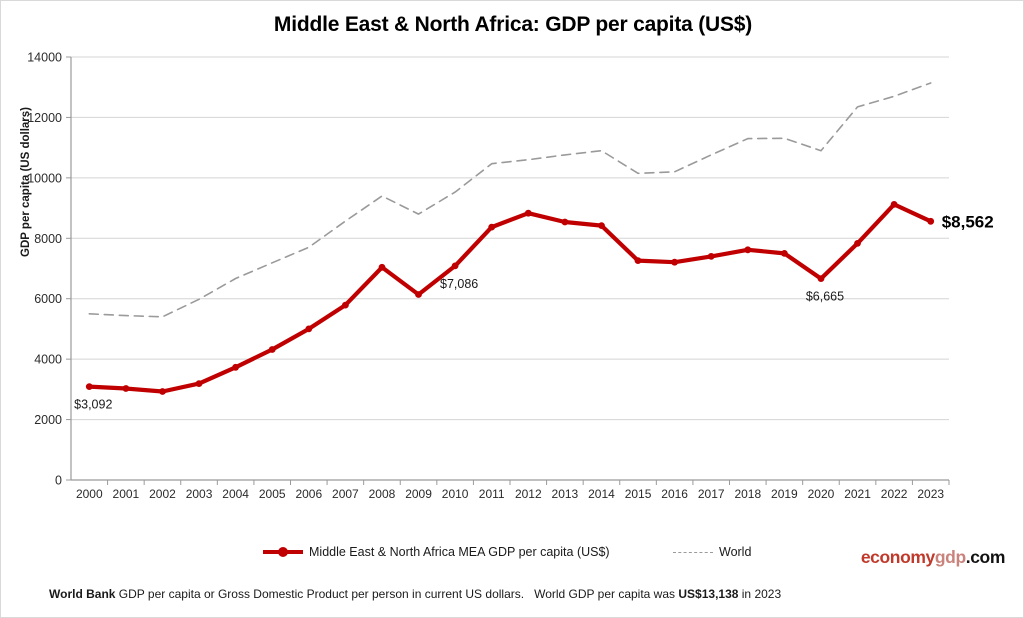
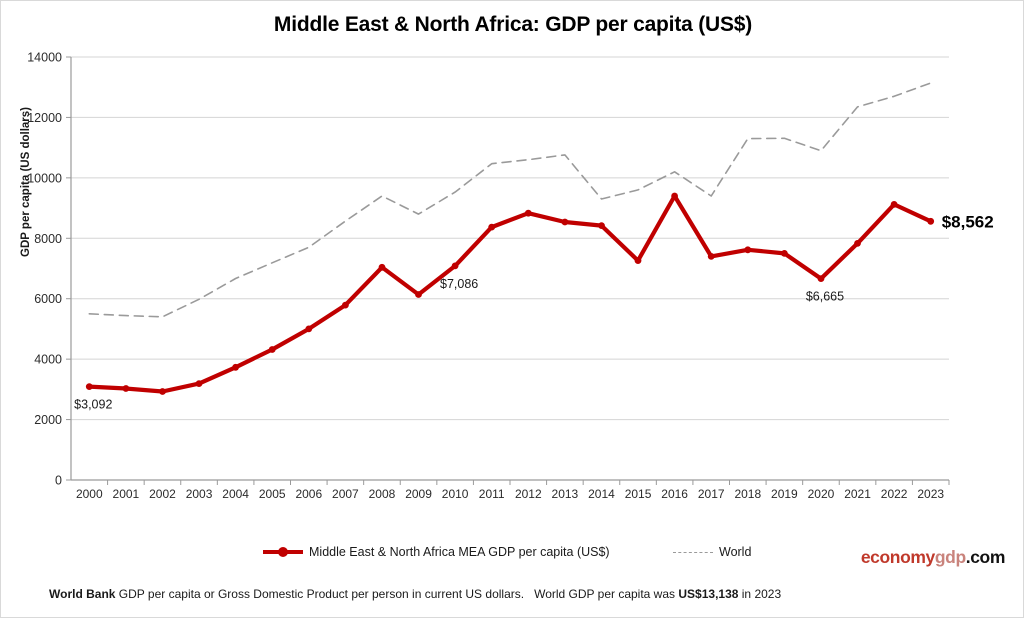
World/2014: 10900 -> 9300
World/2015: 10200 -> 9600
Middle East & North Africa MEA GDP per capita (US$)/2016: 7200 -> 9400
World/2017: 10800 -> 9400
